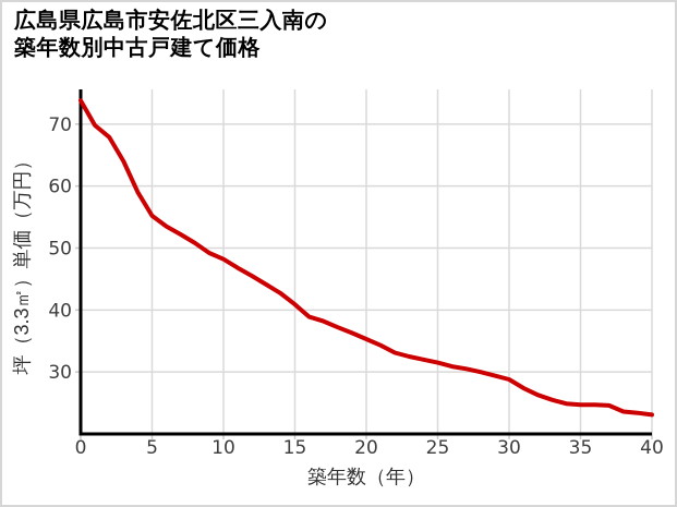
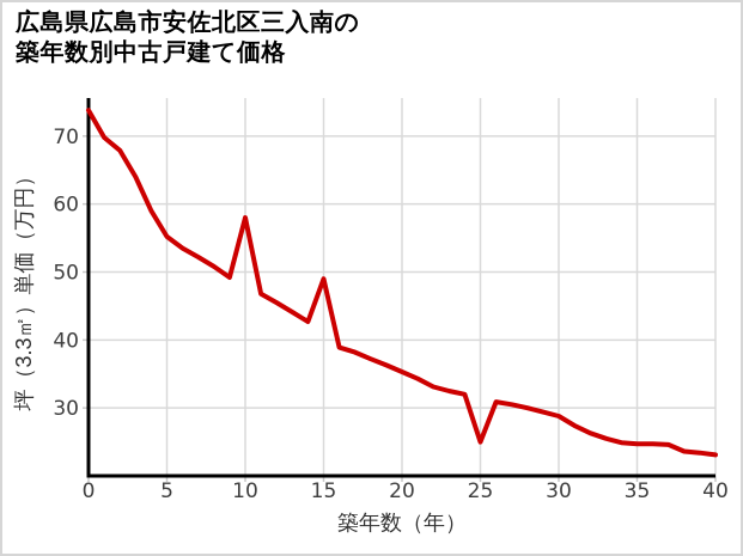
10: 48 -> 58
15: 41 -> 49
25: 32 -> 25
